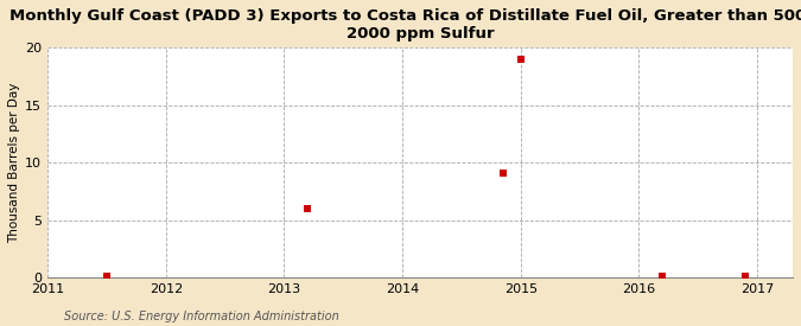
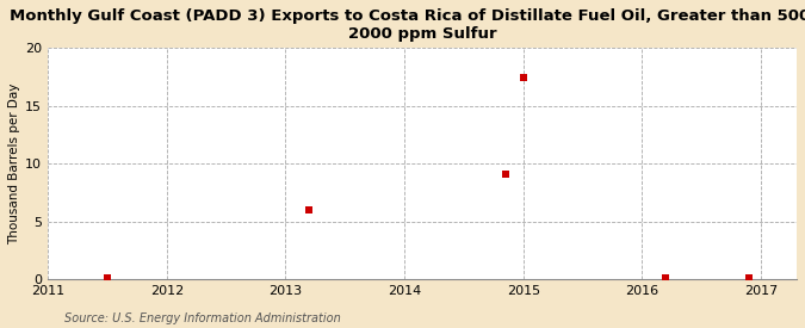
2015: 19.0 -> 17.4
